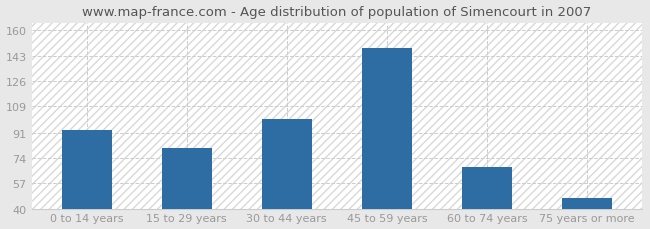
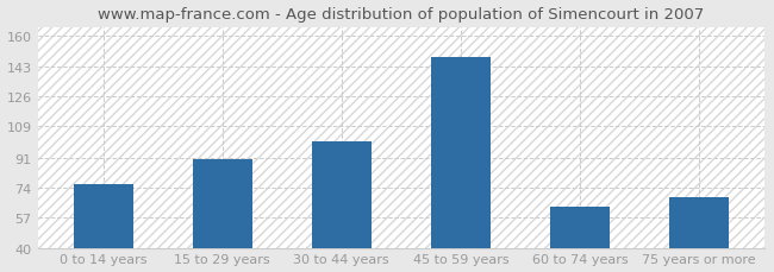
0 to 14 years: 93 -> 76
15 to 29 years: 81 -> 90
60 to 74 years: 68 -> 63
75 years or more: 47 -> 69
